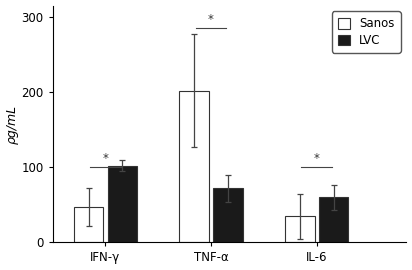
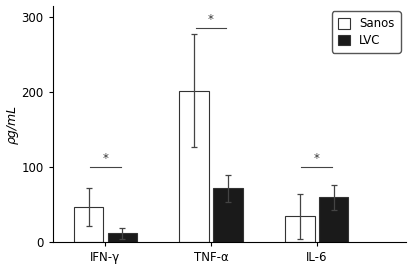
LVC/IFN-γ: 102 -> 12
